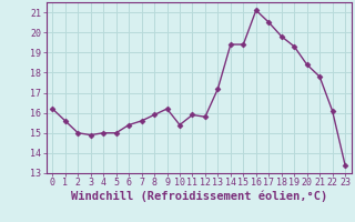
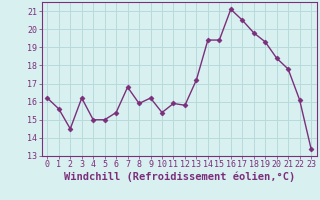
2: 15.0 -> 14.5
3: 14.9 -> 16.2
7: 15.6 -> 16.8
